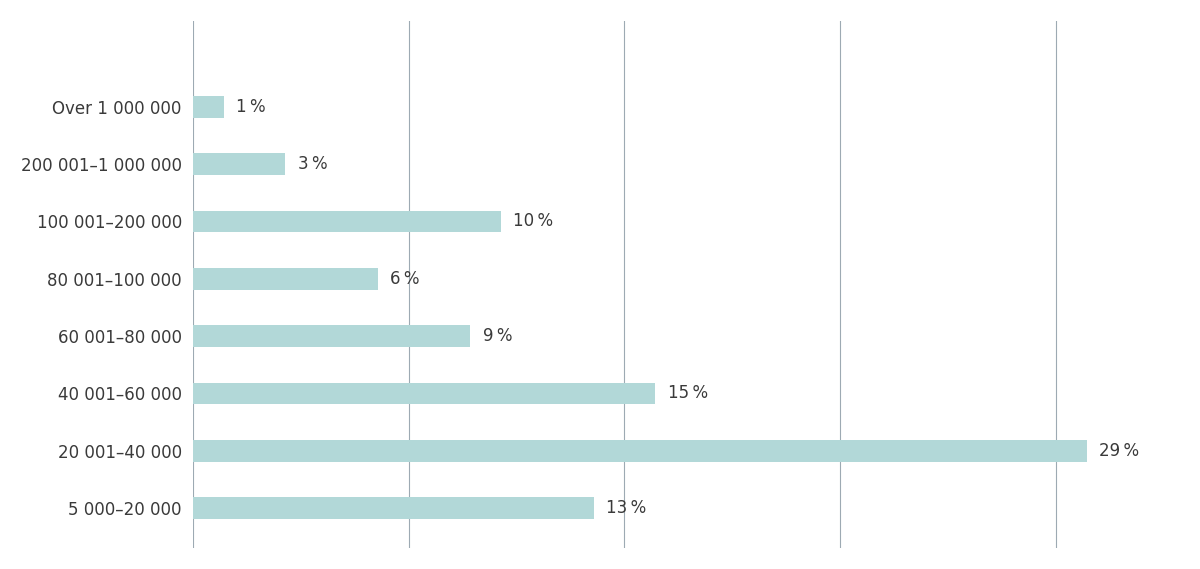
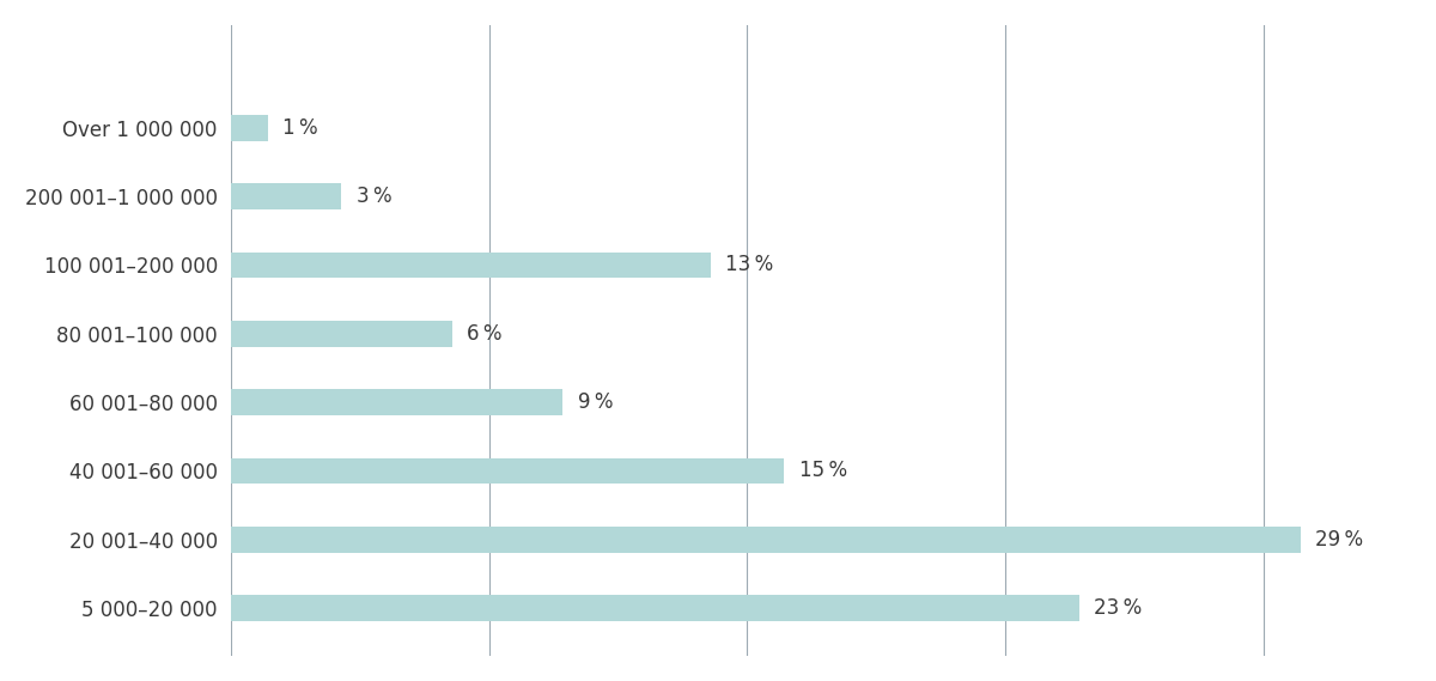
100 001–200 000: 10 -> 13
5 000–20 000: 13 -> 23
